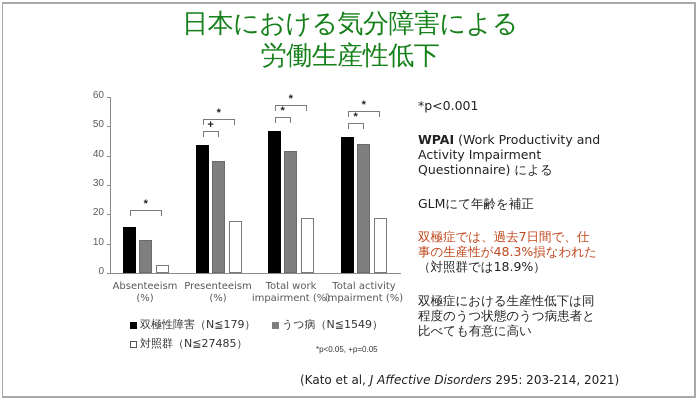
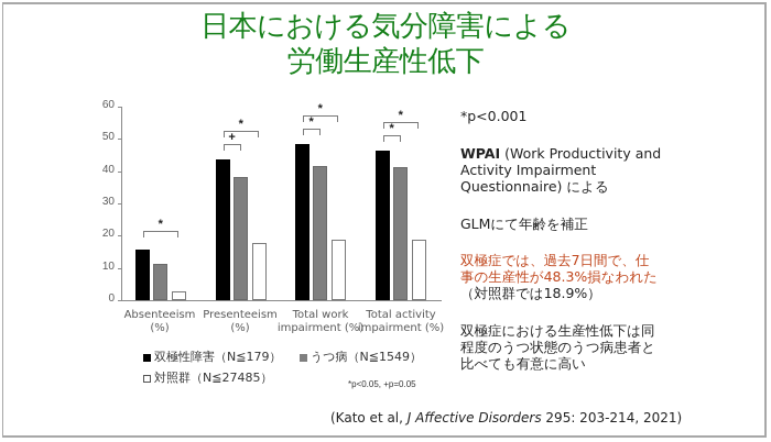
うつ病（N≦1549）/Total activity impairment (%): 44 -> 41
